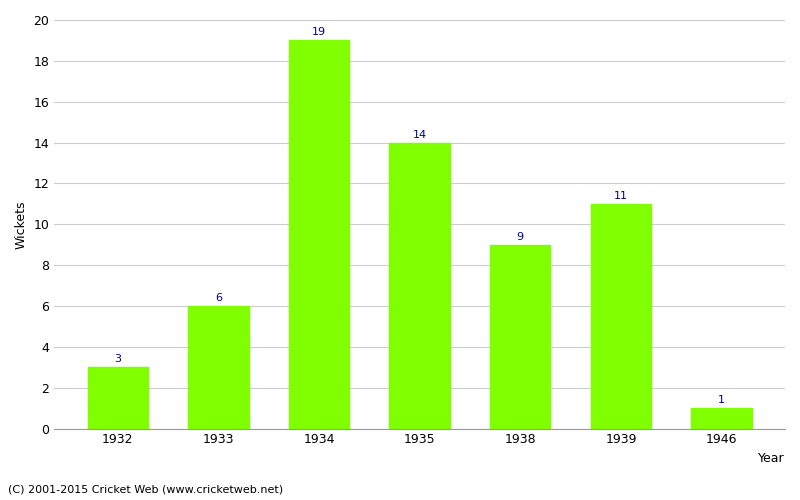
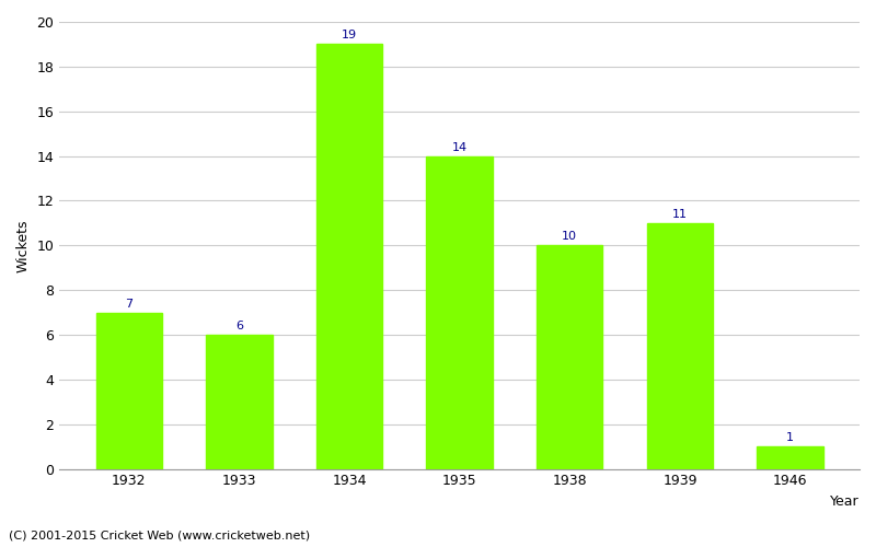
1932: 3 -> 7
1938: 9 -> 10
